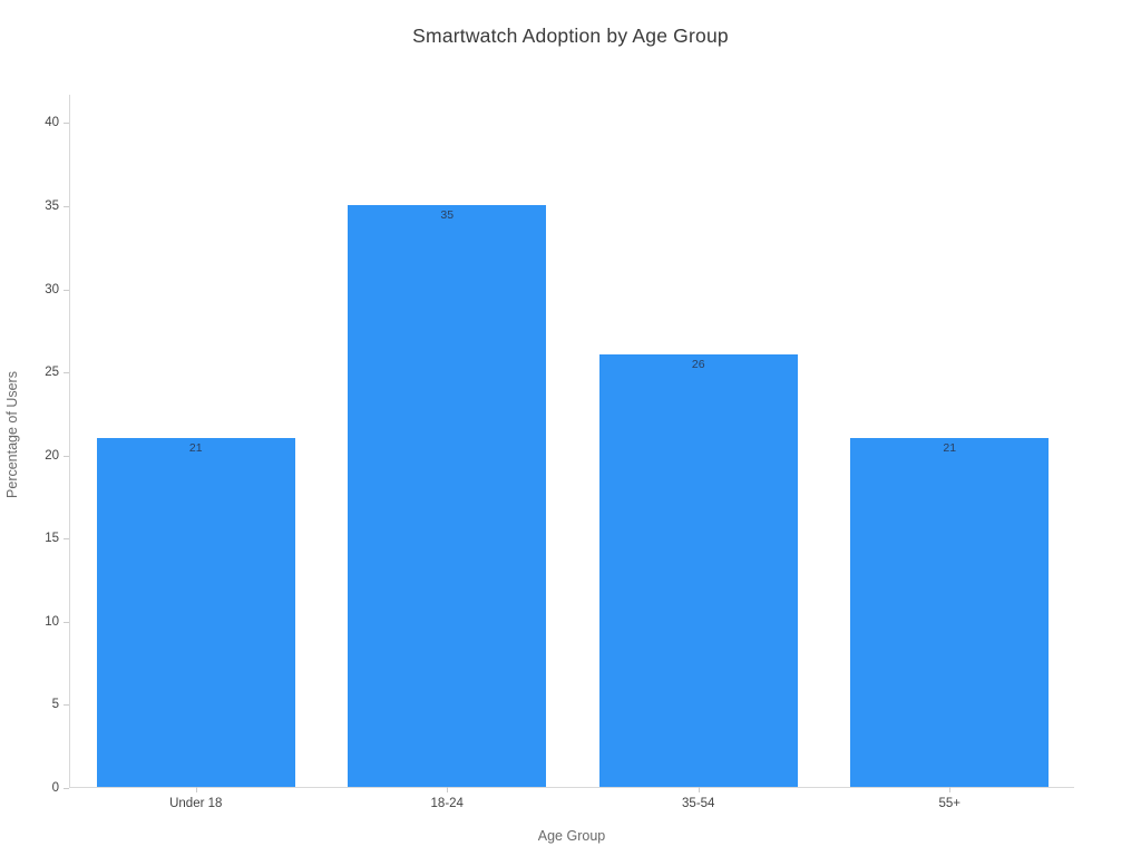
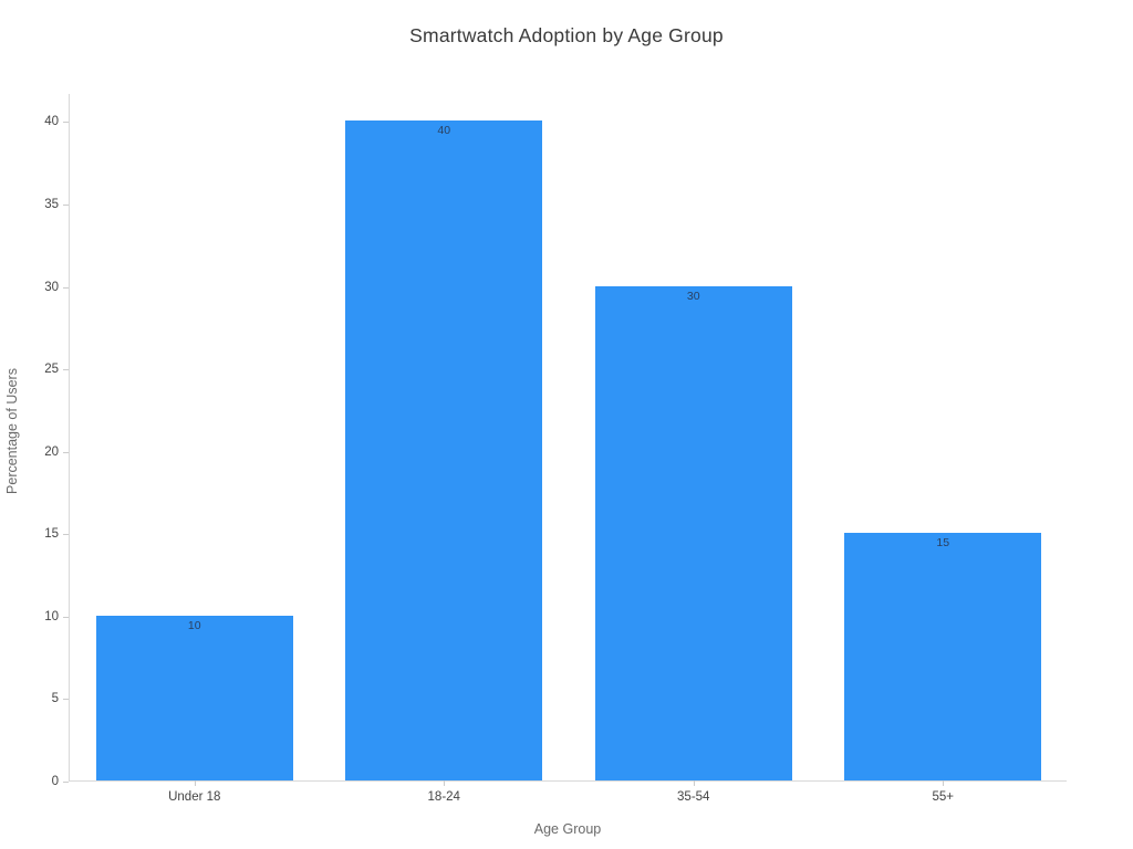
Under 18: 21 -> 10
18-24: 35 -> 40
35-54: 26 -> 30
55+: 21 -> 15
